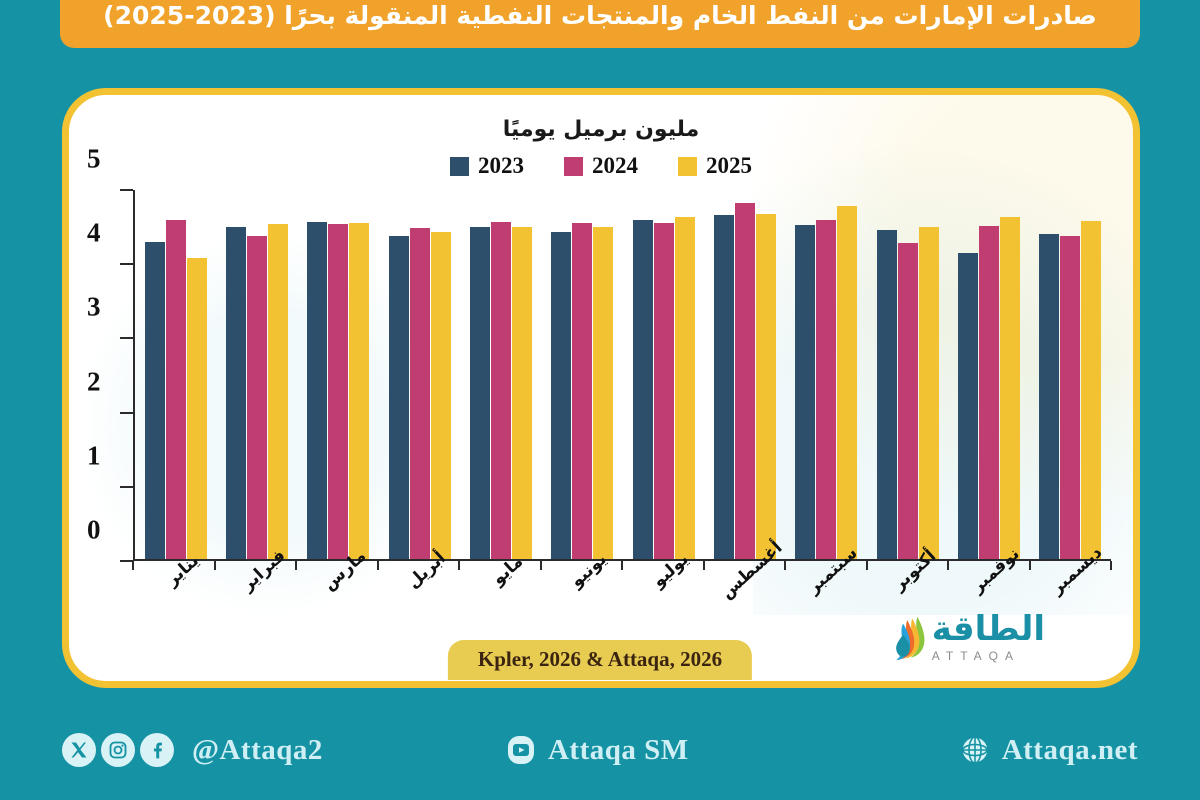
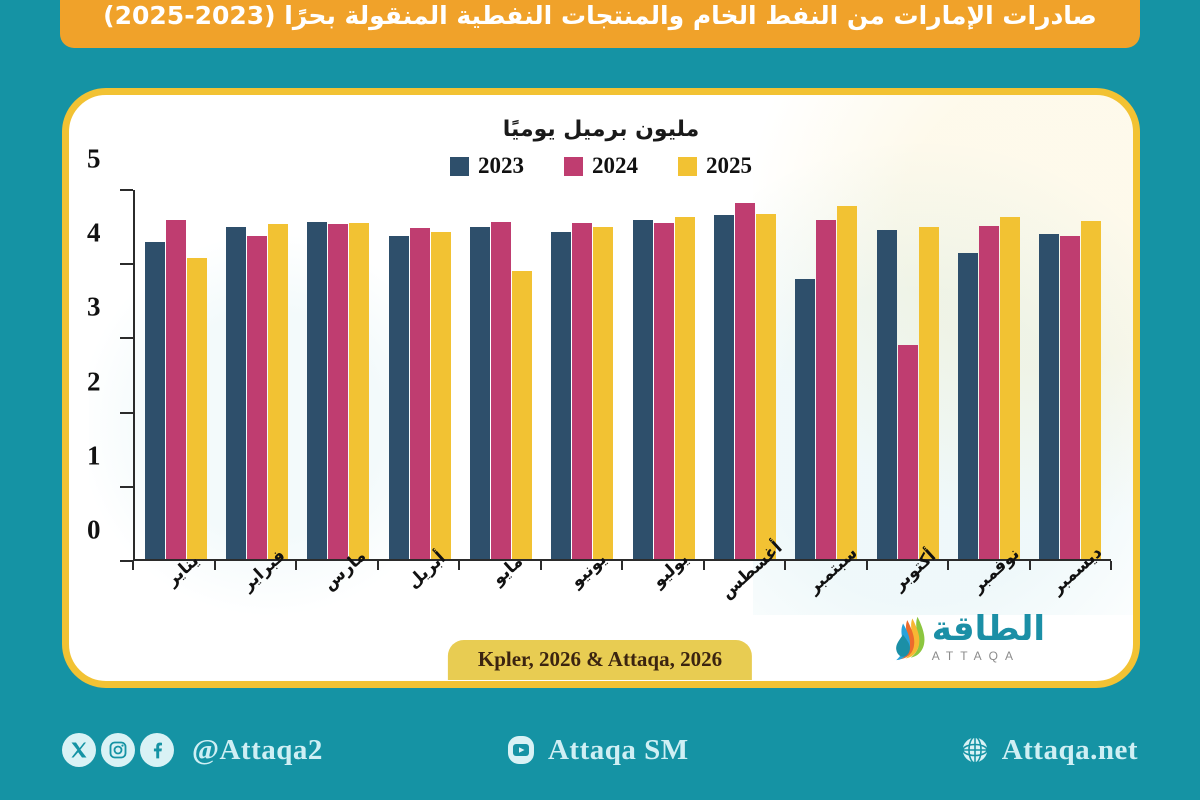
2025/مايو: 4.5 -> 3.9
2023/سبتمبر: 4.5 -> 3.8
2024/أكتوبر: 4.3 -> 2.9
